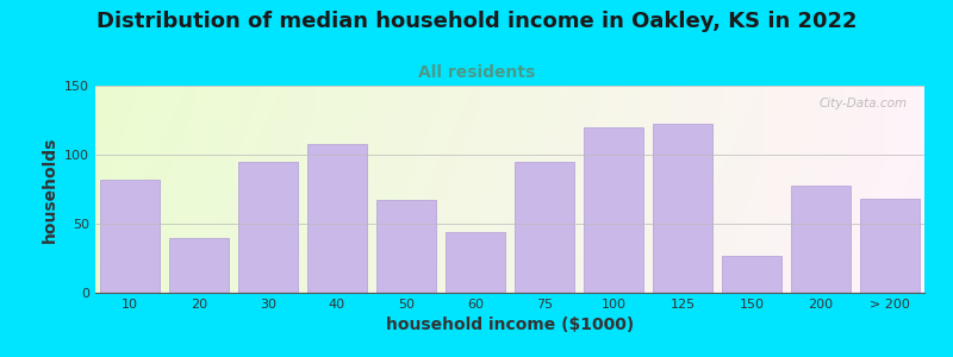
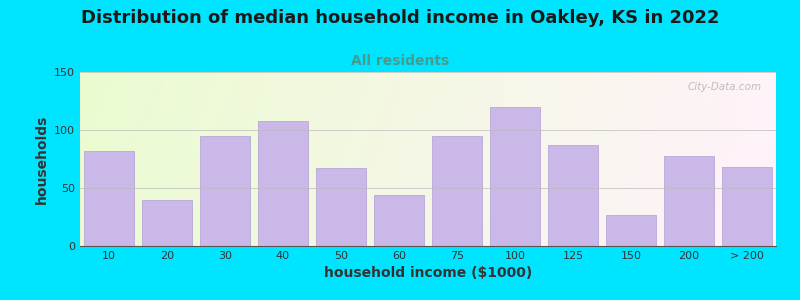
125: 122 -> 87
